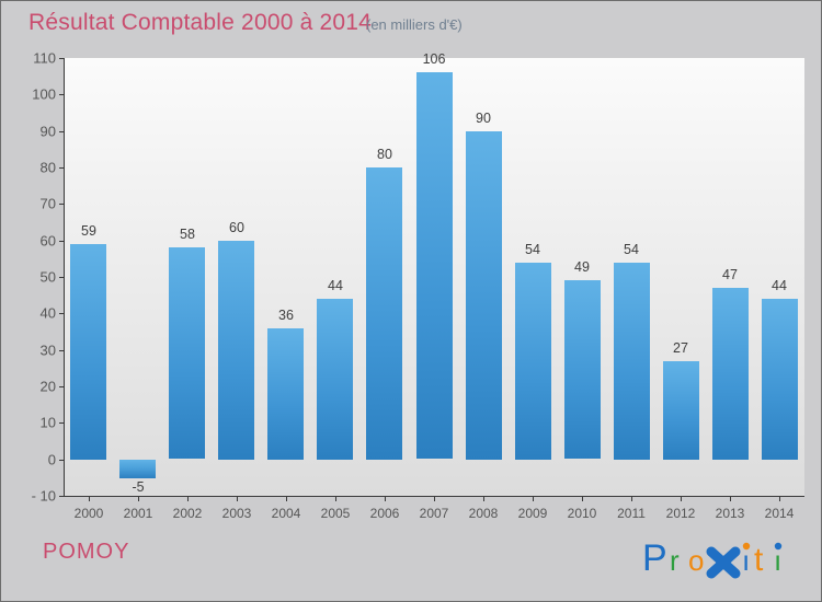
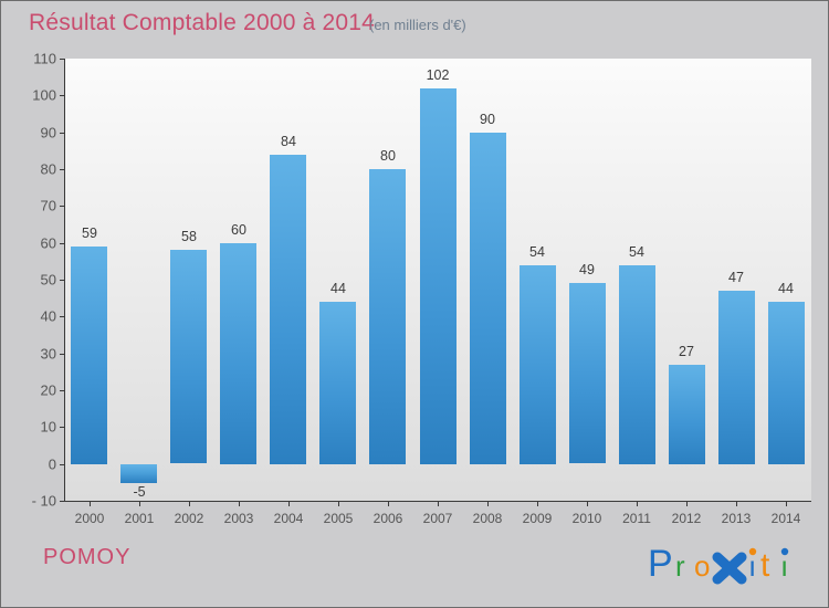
2004: 36 -> 84
2007: 106 -> 102
